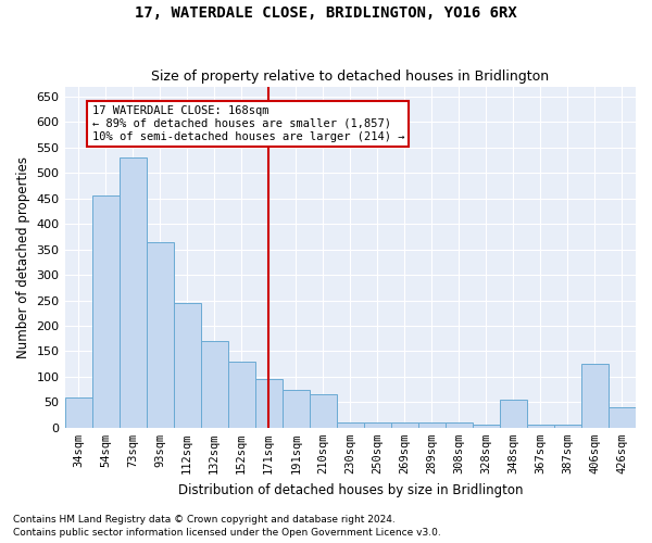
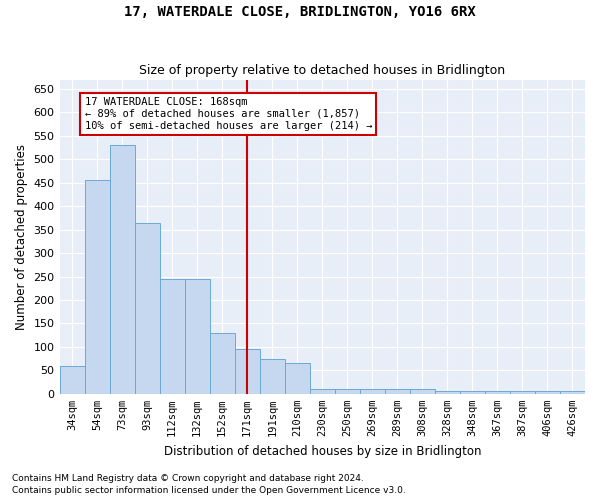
132sqm: 170 -> 245
348sqm: 55 -> 5
406sqm: 125 -> 5
426sqm: 40 -> 5
